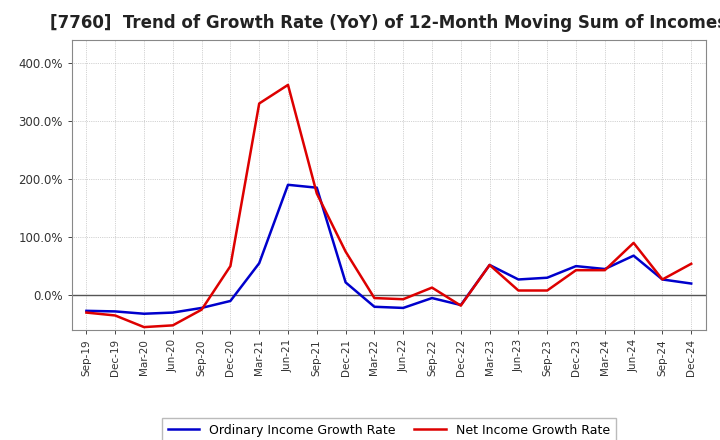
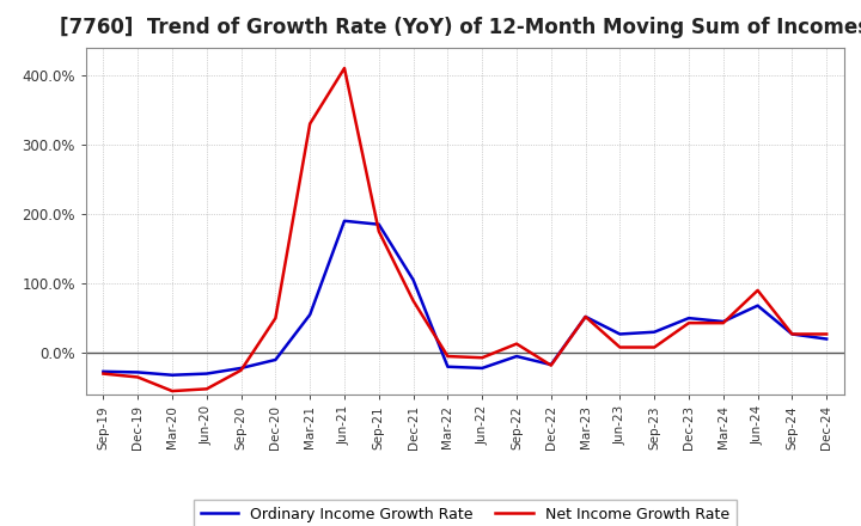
Net Income Growth Rate/Jun-21: 362% -> 410%
Ordinary Income Growth Rate/Dec-21: 22% -> 105%
Net Income Growth Rate/Dec-24: 54% -> 27%
